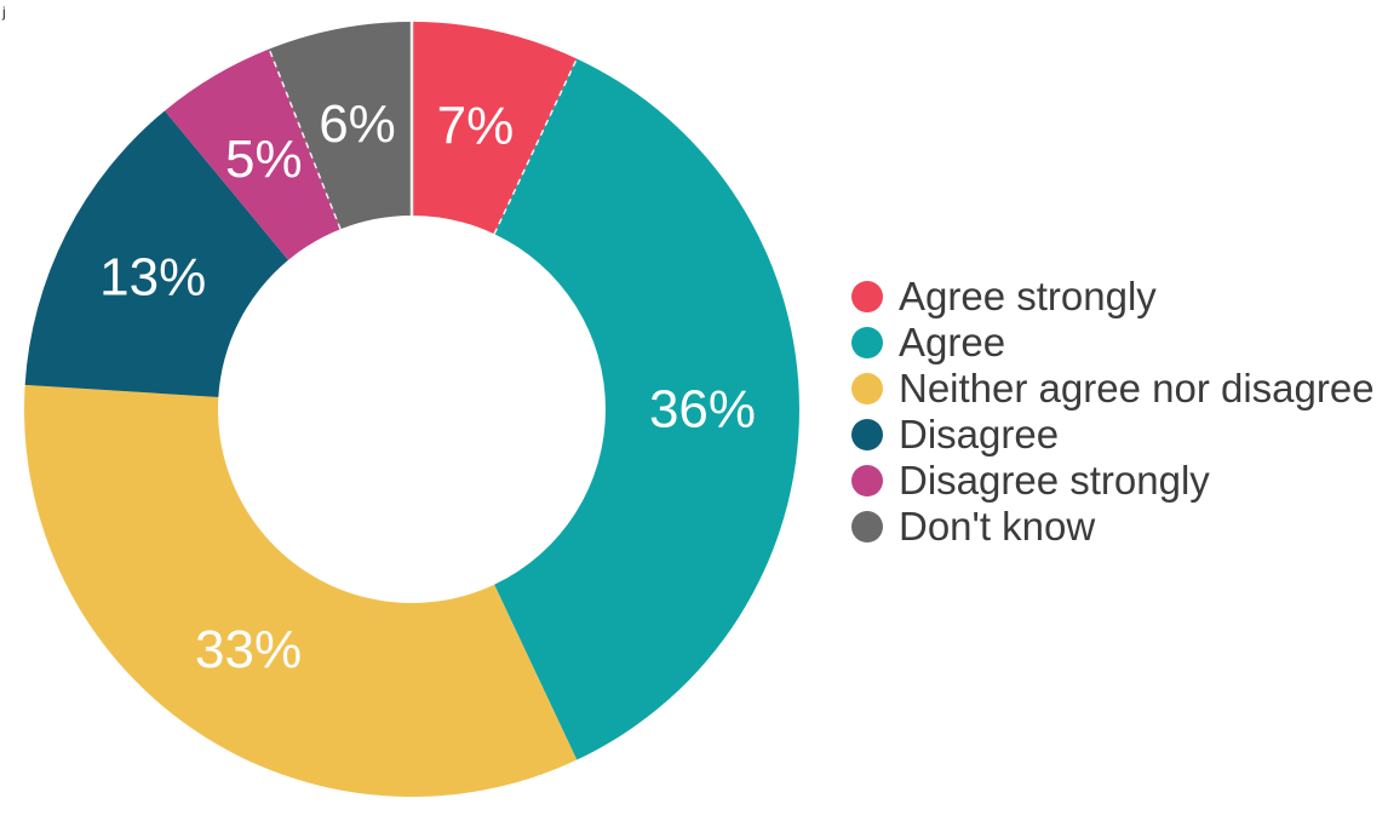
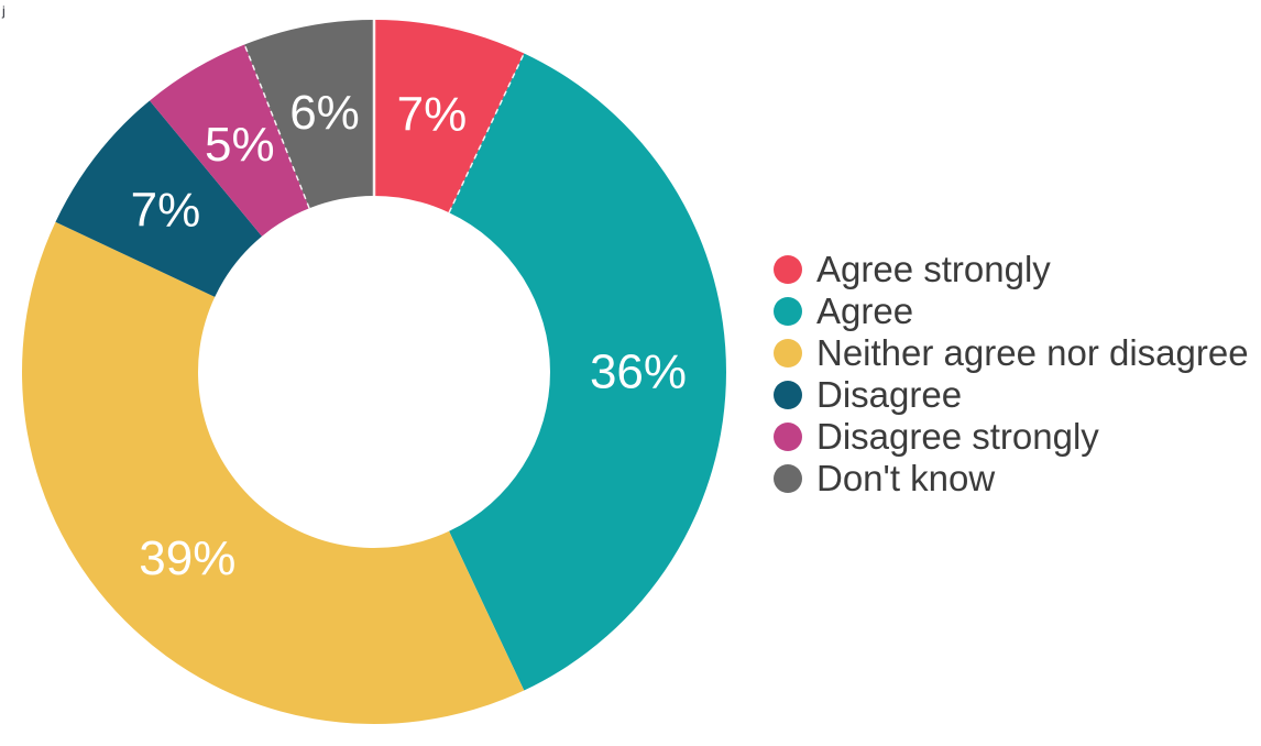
Neither agree nor disagree: 33% -> 39%
Disagree: 13% -> 7%
